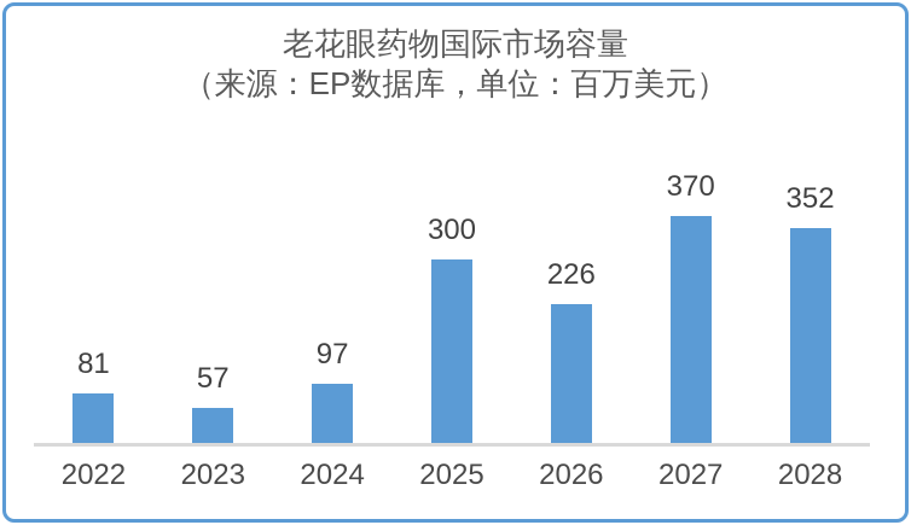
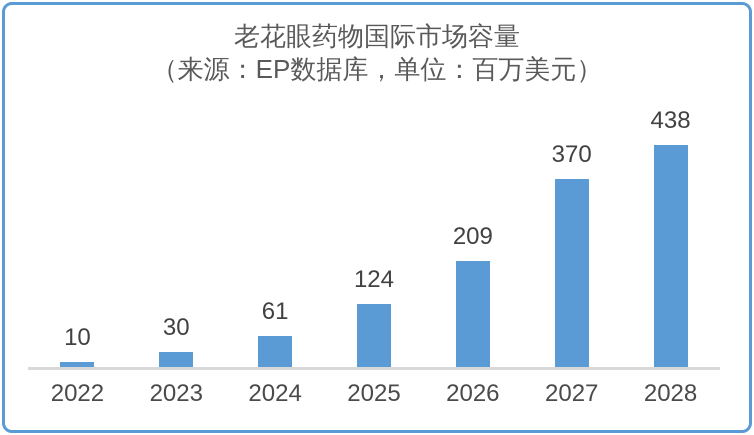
2022: 81 -> 10
2023: 57 -> 30
2024: 97 -> 61
2025: 300 -> 124
2026: 226 -> 209
2028: 352 -> 438
